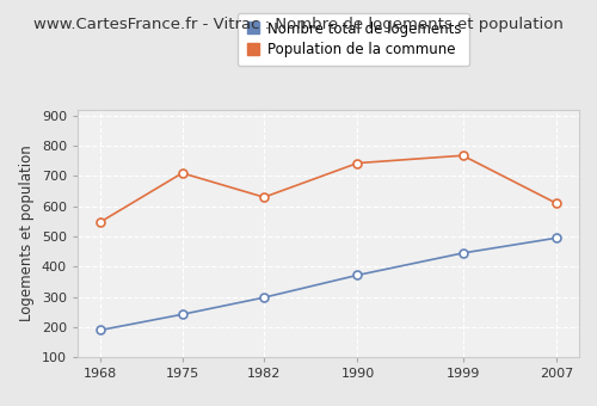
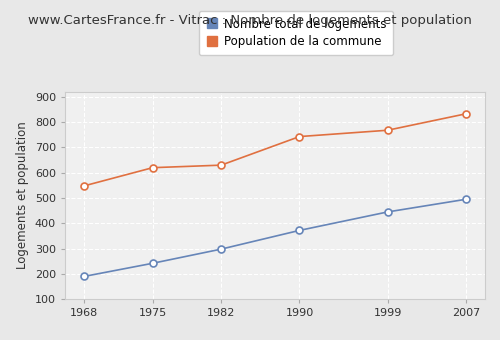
Population de la commune/1975: 710 -> 620
Population de la commune/2007: 610 -> 833
